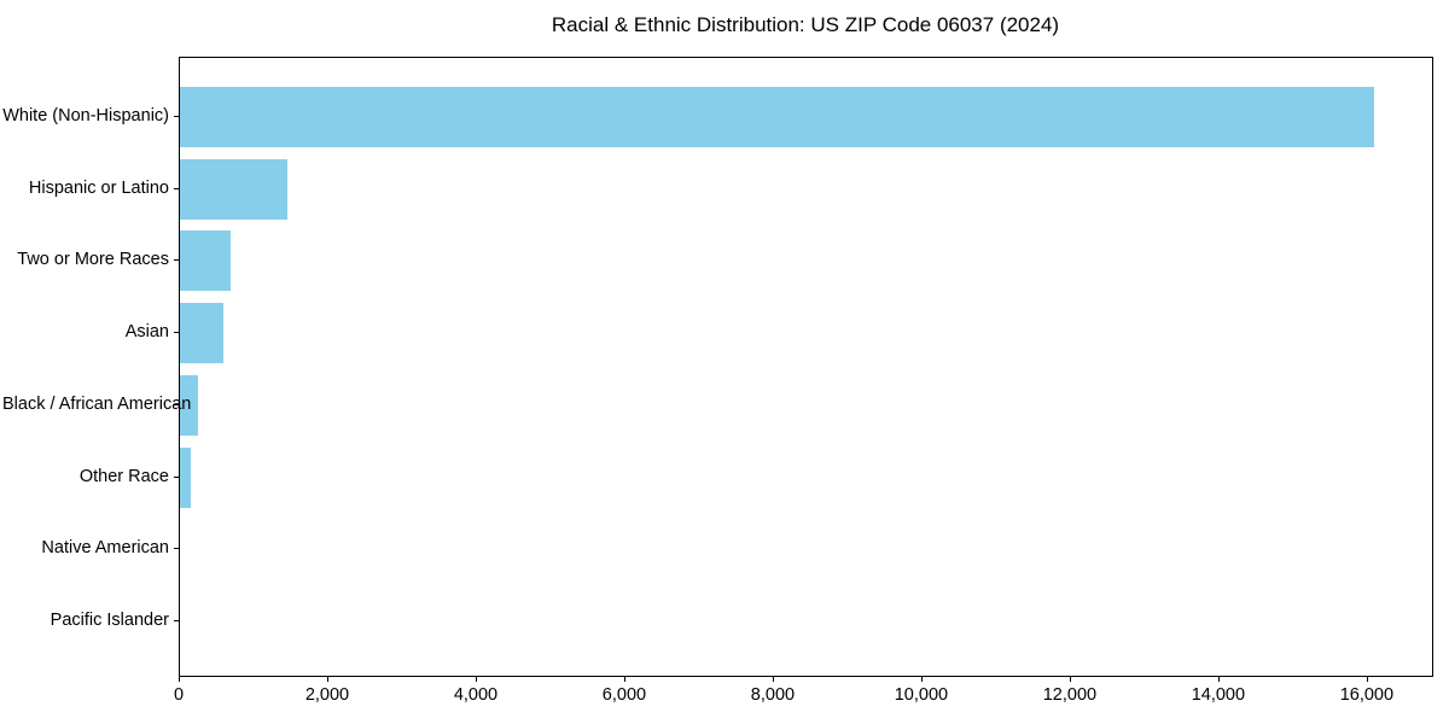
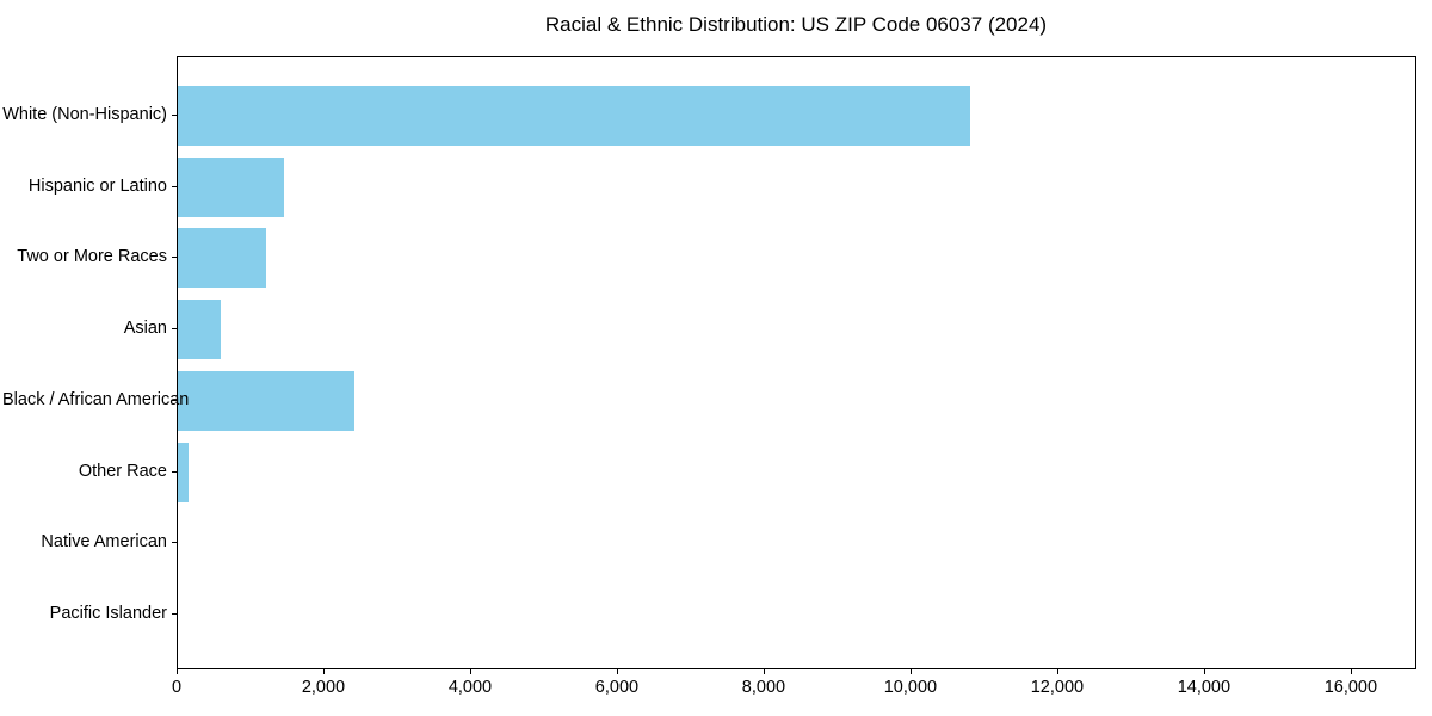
White (Non-Hispanic): 16100 -> 10800
Two or More Races: 700 -> 1200
Black / African American: 200 -> 2400
